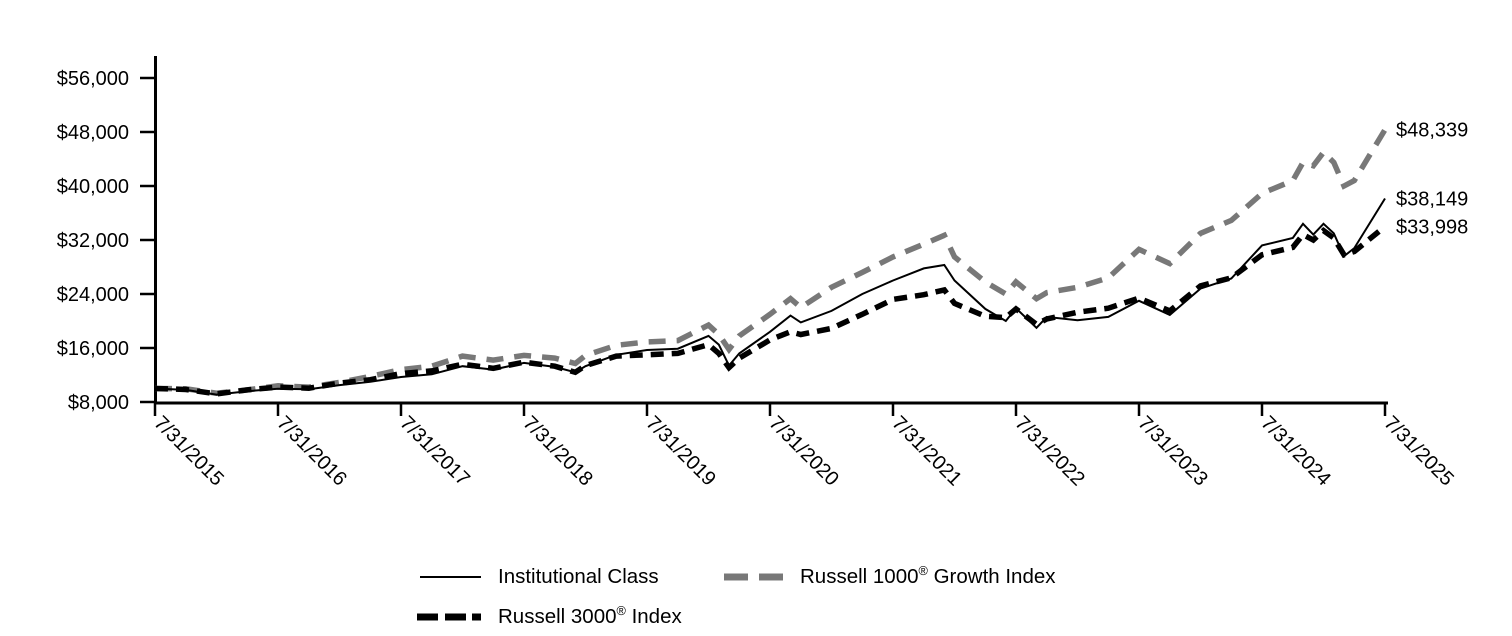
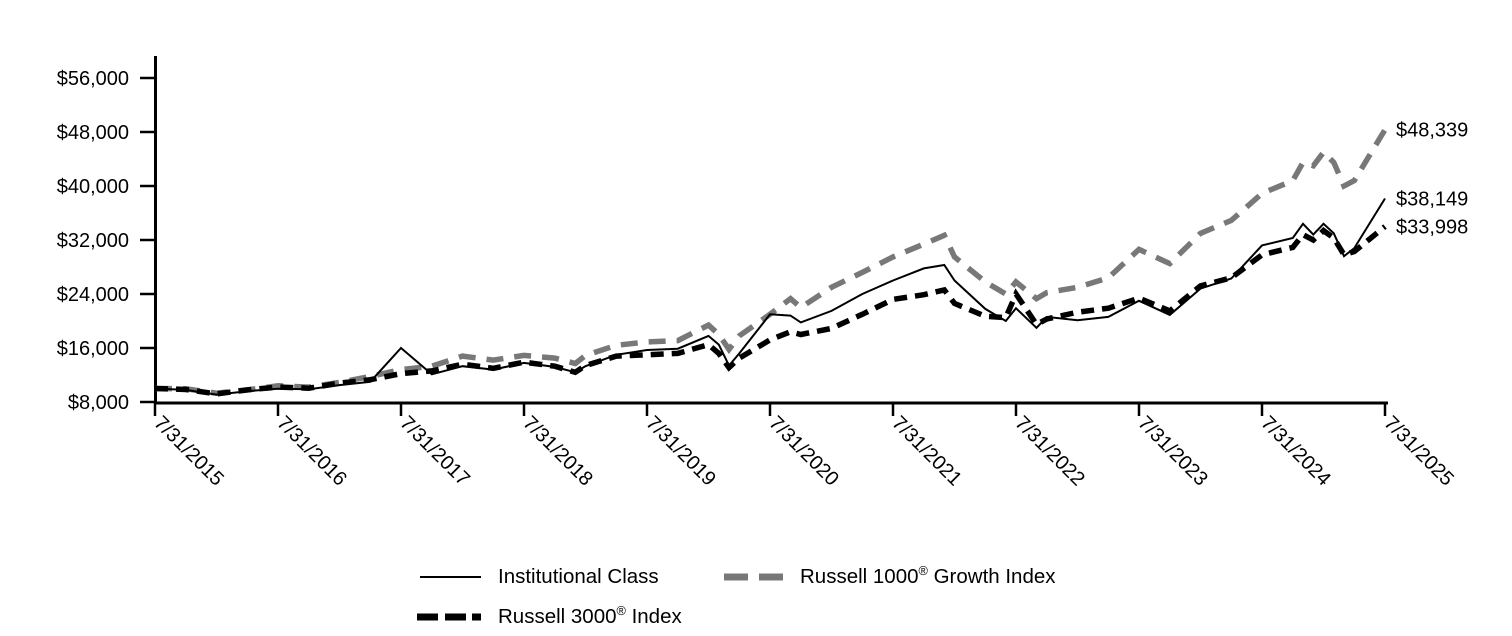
Institutional Class/7/31/2017: $12000 -> $16000
Institutional Class/7/31/2020: $18000 -> $21000
Russell 3000® Index/7/31/2022: $22000 -> $24000
